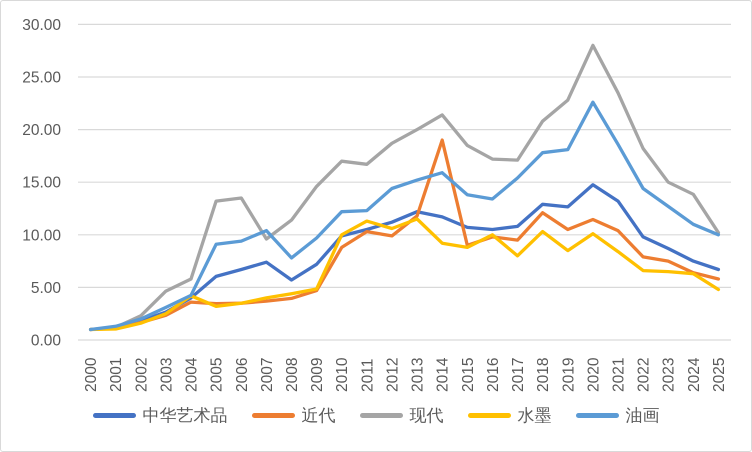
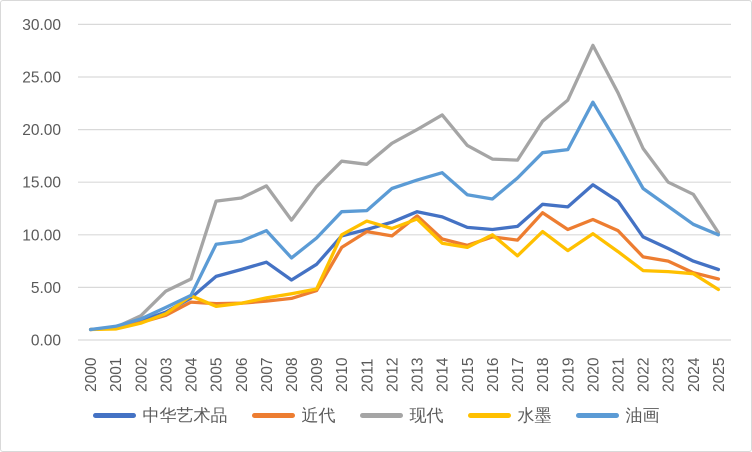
现代/2007: 9.6 -> 14.7
近代/2014: 19.0 -> 9.6
